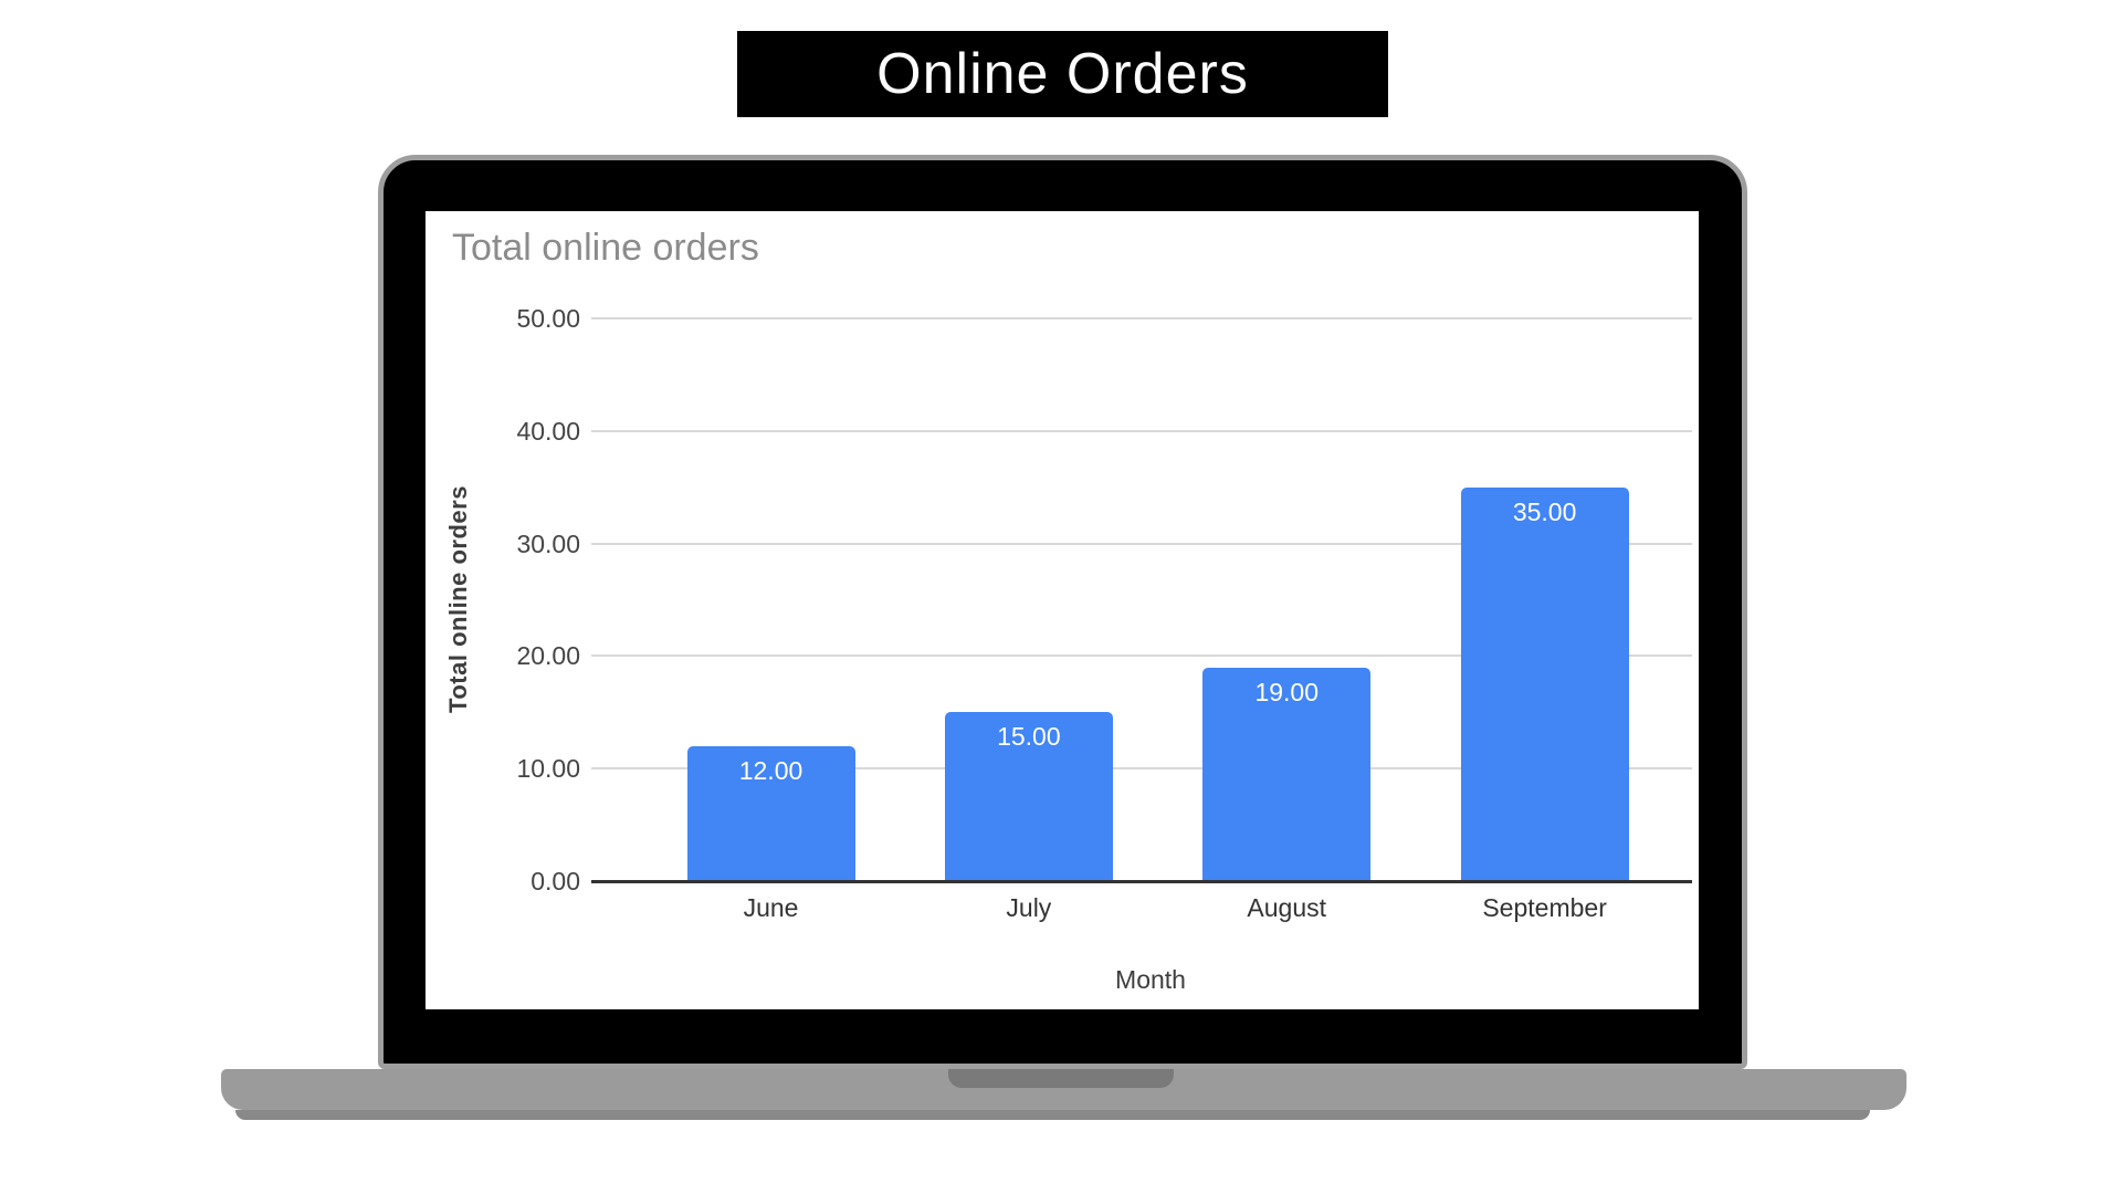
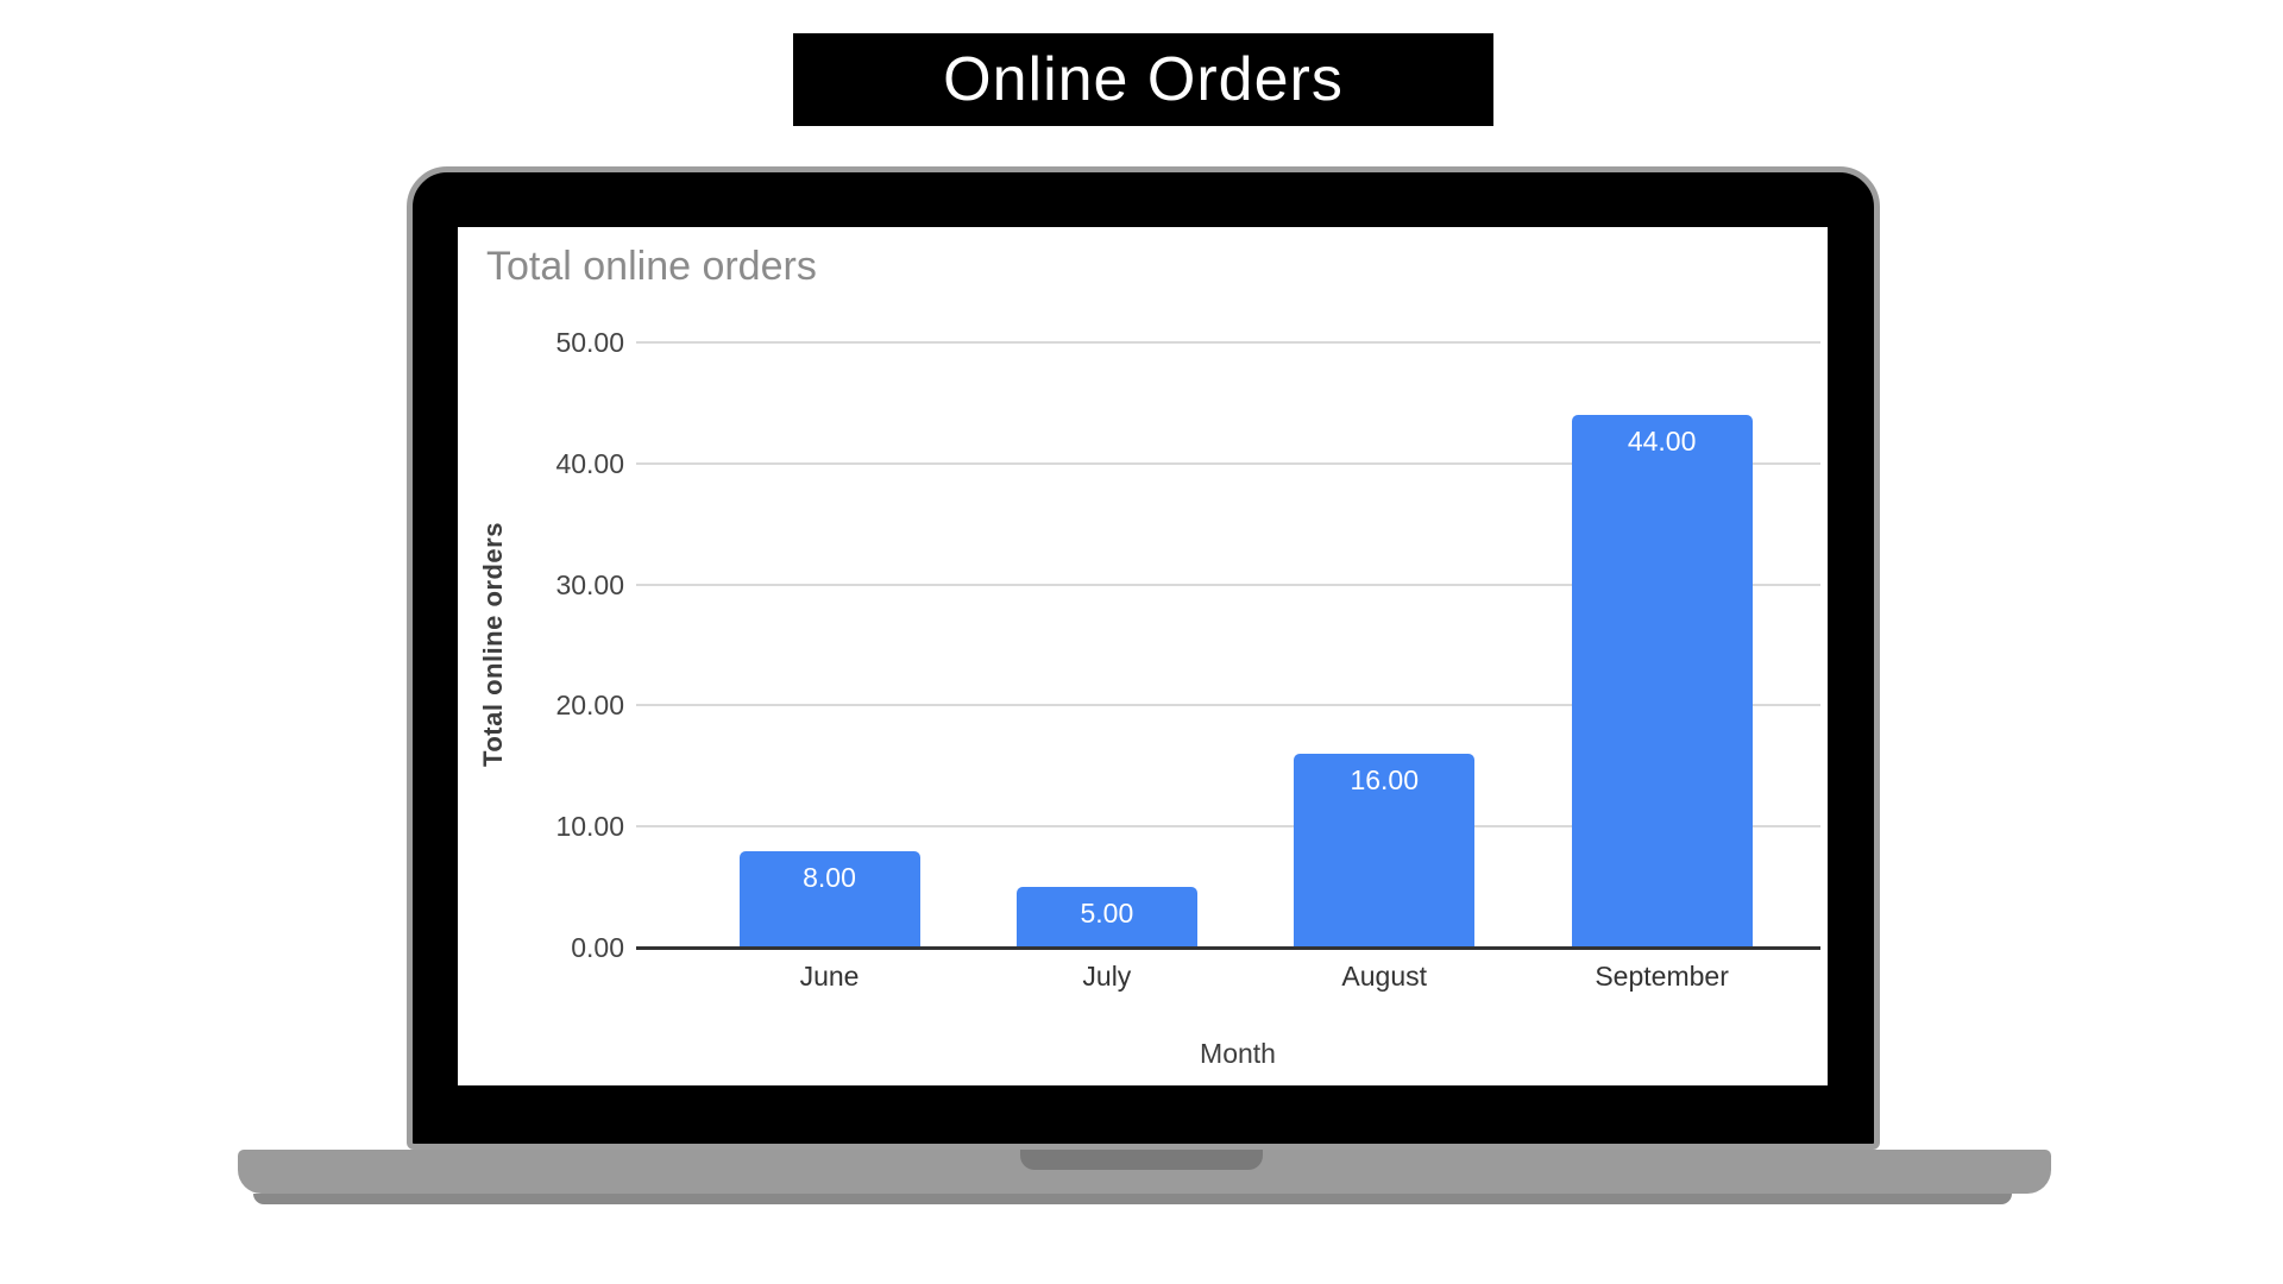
June: 12.00 -> 8.00
July: 15.00 -> 5.00
August: 19.00 -> 16.00
September: 35.00 -> 44.00
